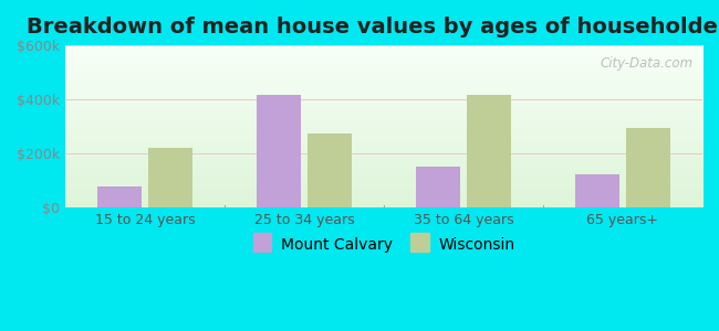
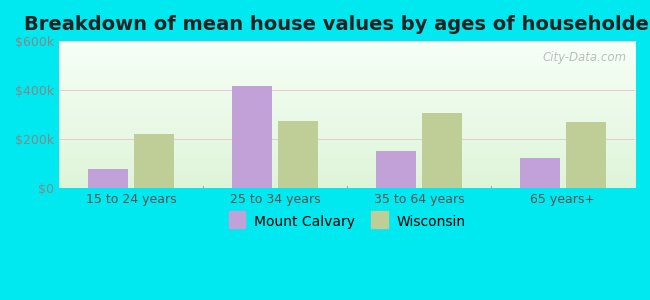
Wisconsin/35 to 64 years: $415k -> $305k
Wisconsin/65 years+: $295k -> $270k
